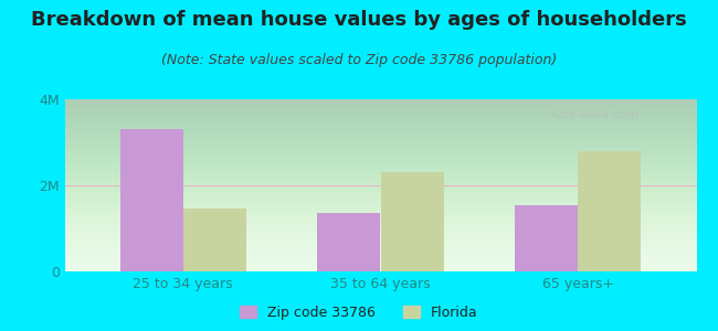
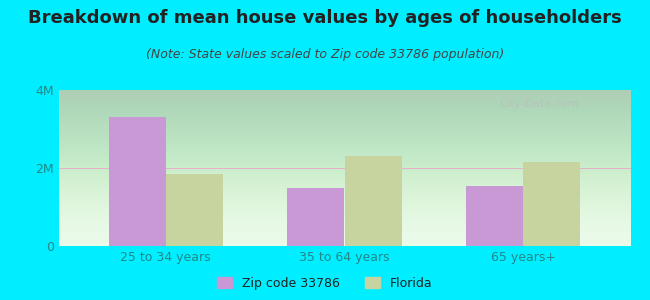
Florida/25 to 34 years: 1.45M -> 1.85M
Zip code 33786/35 to 64 years: 1.35M -> 1.50M
Florida/65 years+: 2.80M -> 2.15M
